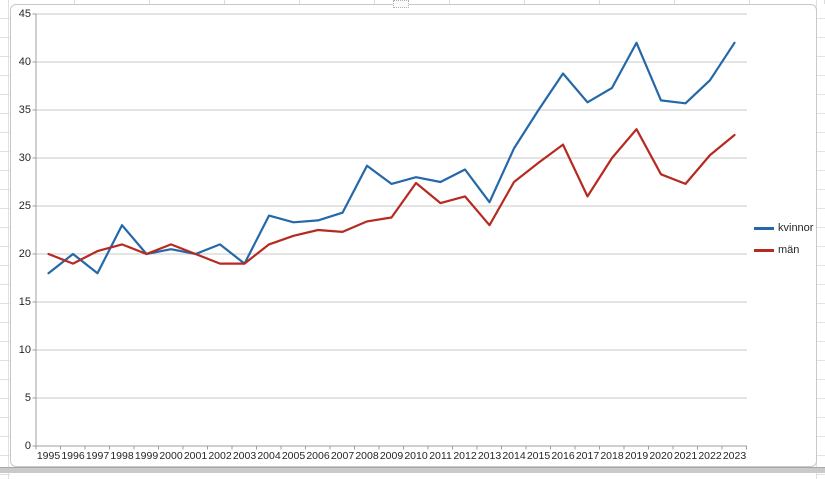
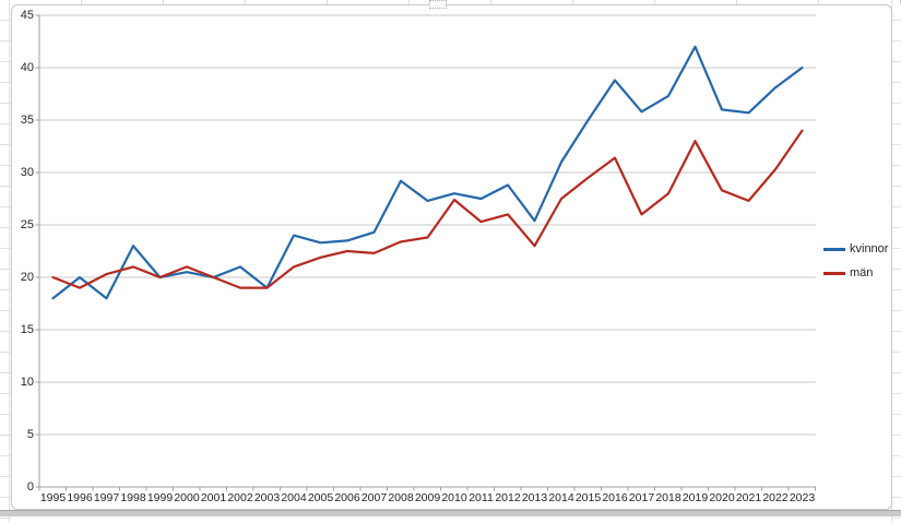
män/2018: 30 -> 28
kvinnor/2023: 42 -> 40
män/2023: 32 -> 34
